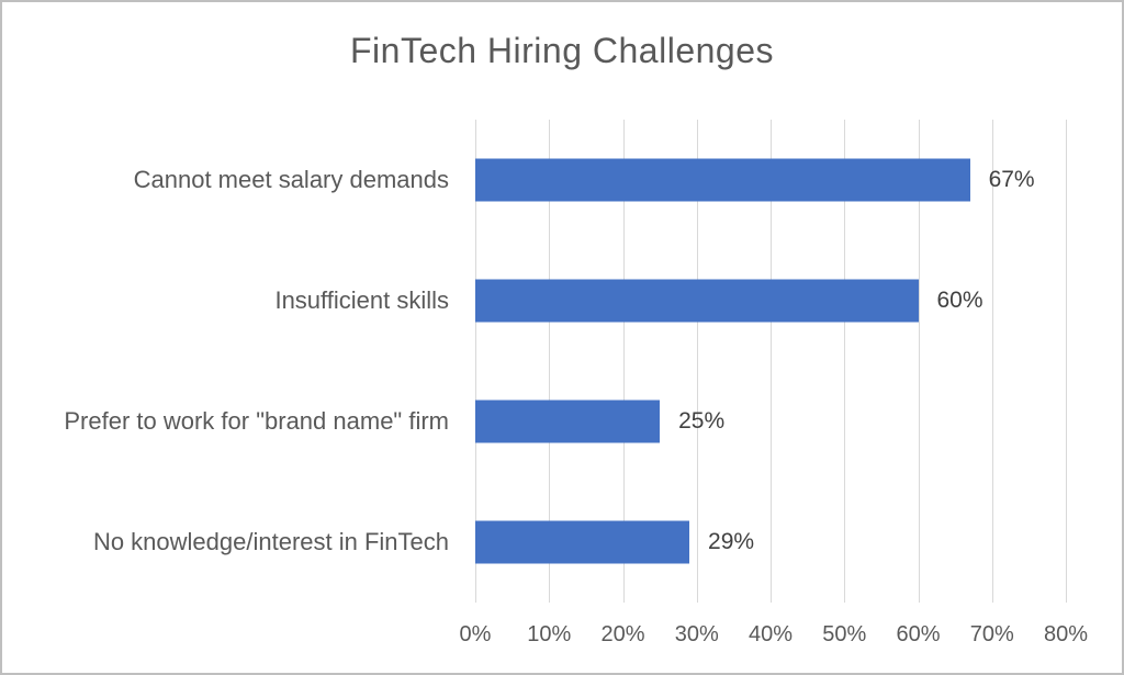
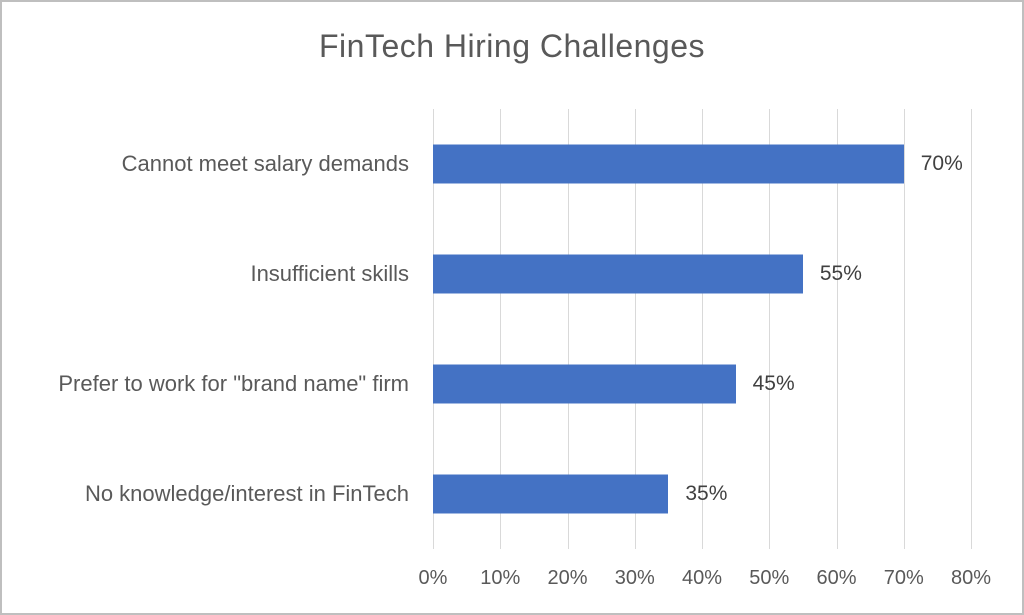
Cannot meet salary demands: 67% -> 70%
Insufficient skills: 60% -> 55%
Prefer to work for "brand name" firm: 25% -> 45%
No knowledge/interest in FinTech: 29% -> 35%
